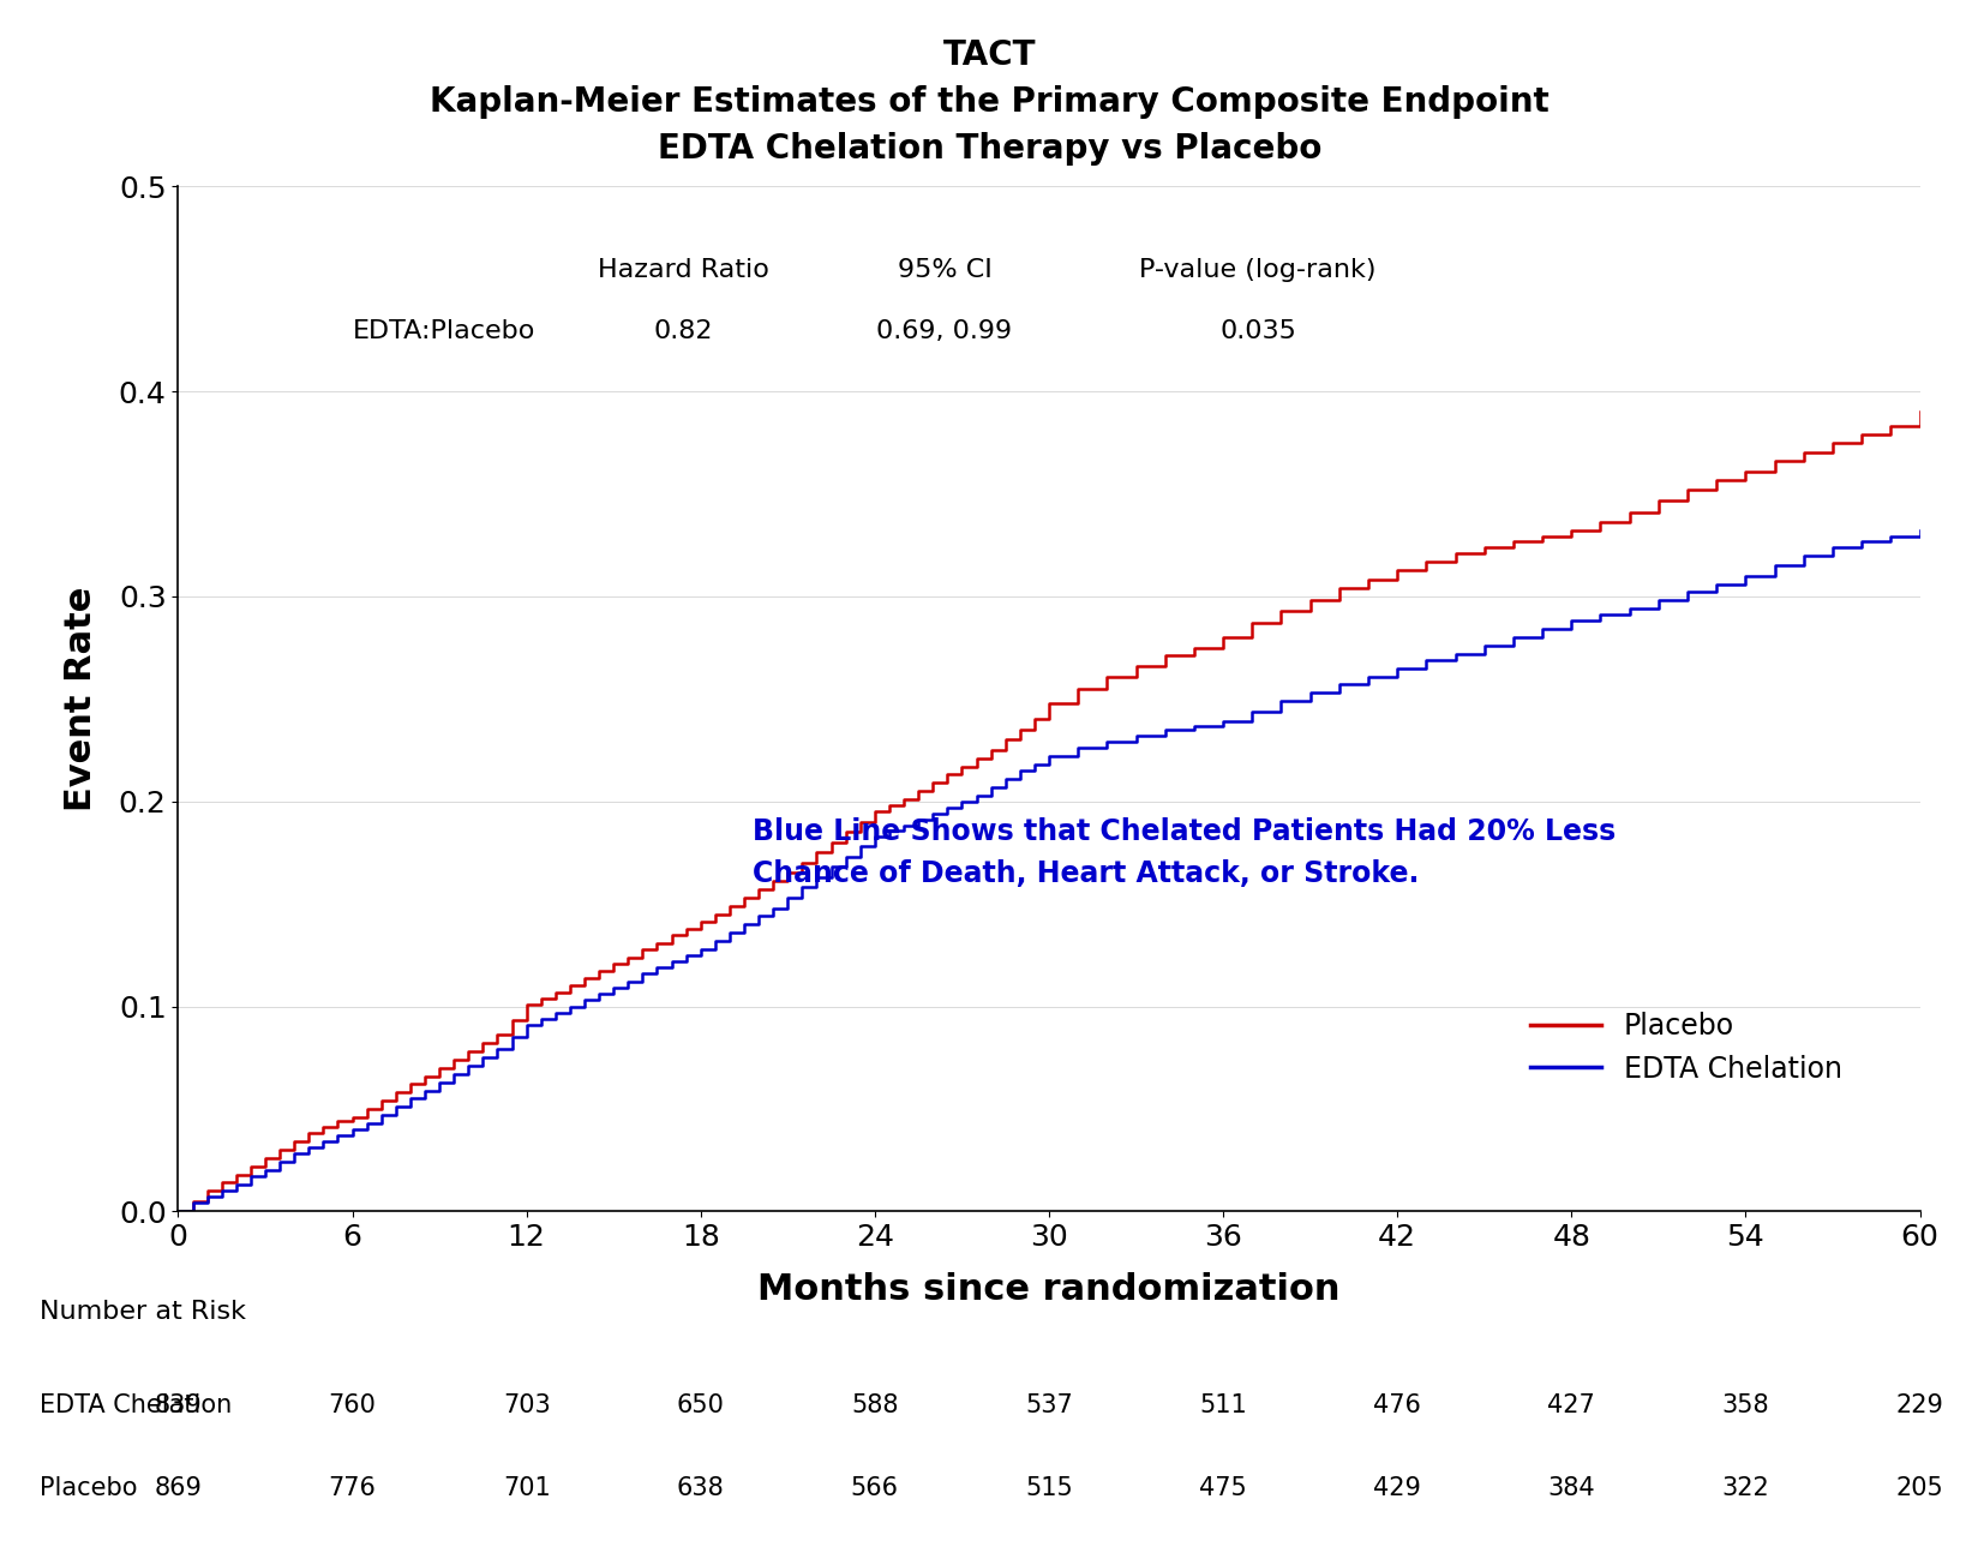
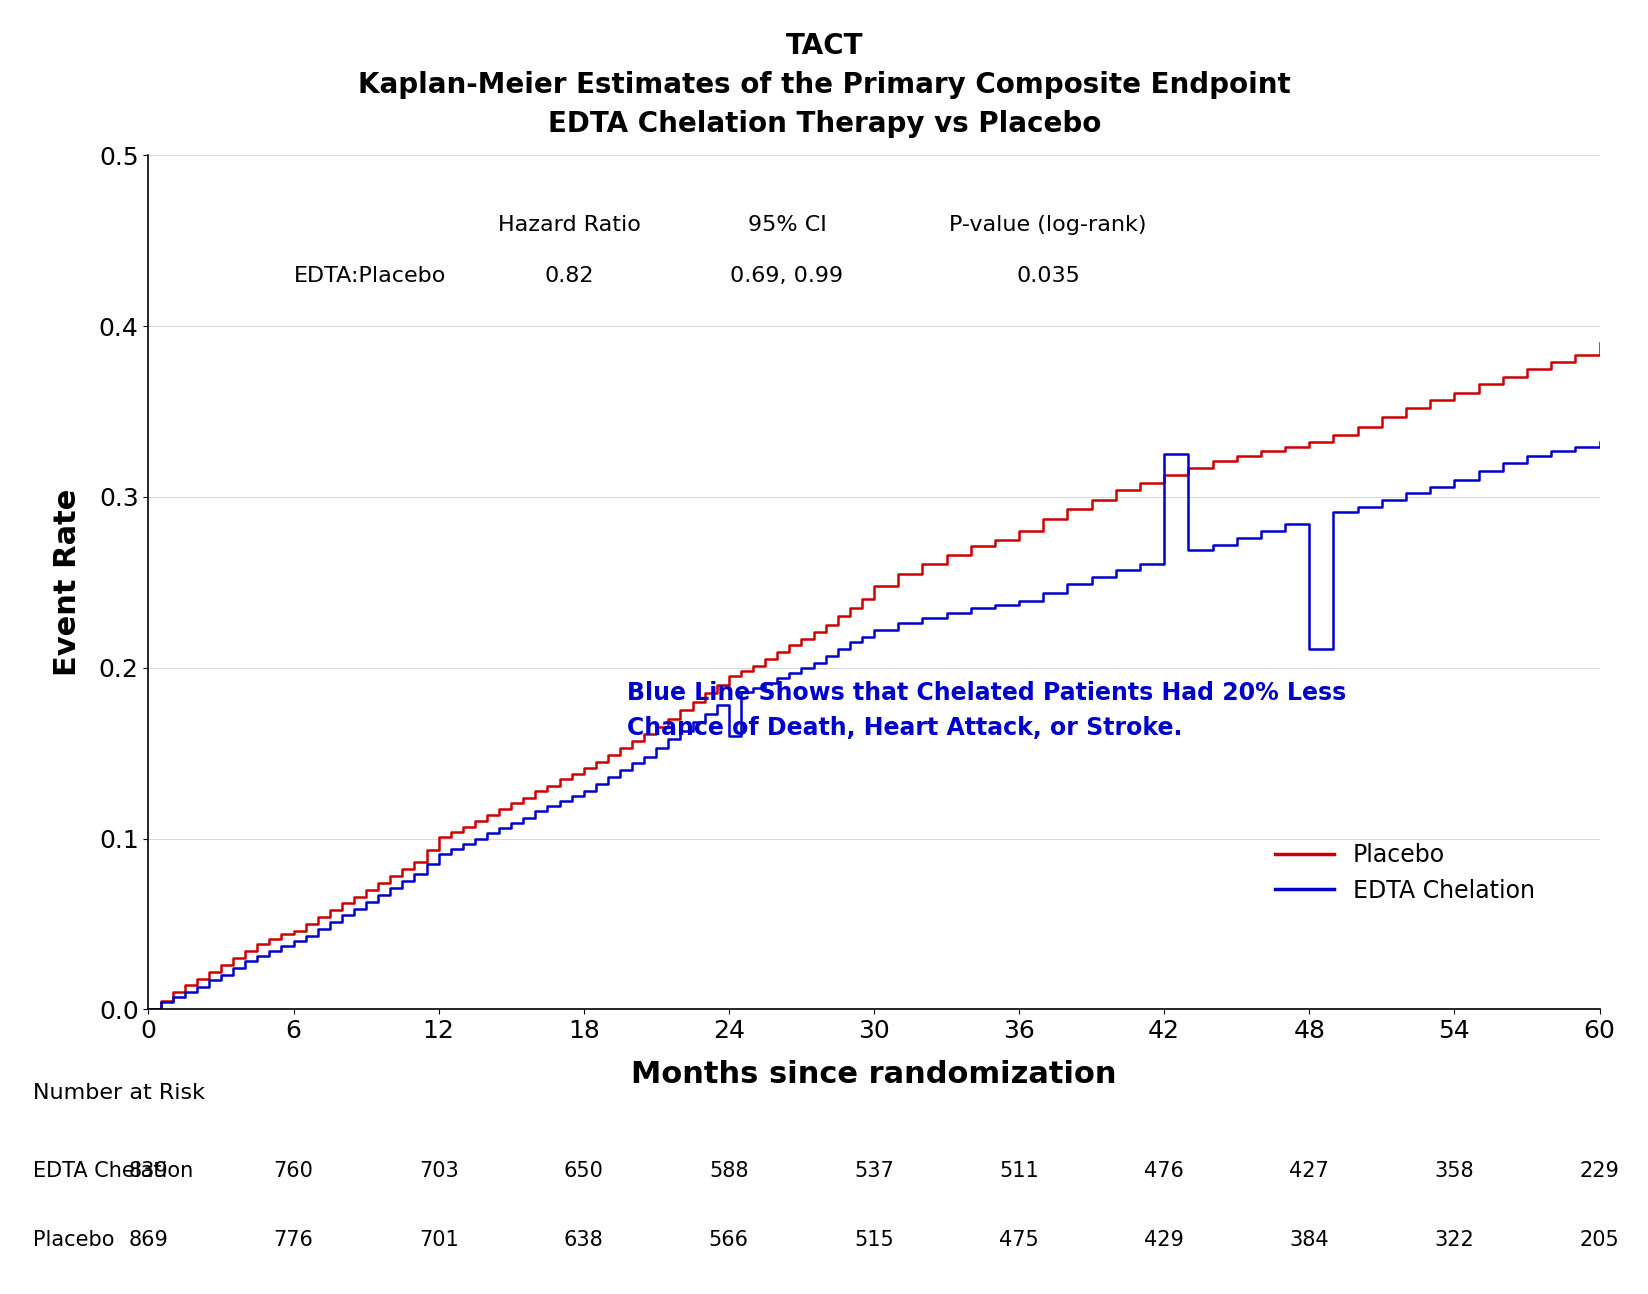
EDTA Chelation/24: 0.183 -> 0.160
EDTA Chelation/42: 0.265 -> 0.325
EDTA Chelation/48: 0.288 -> 0.211
